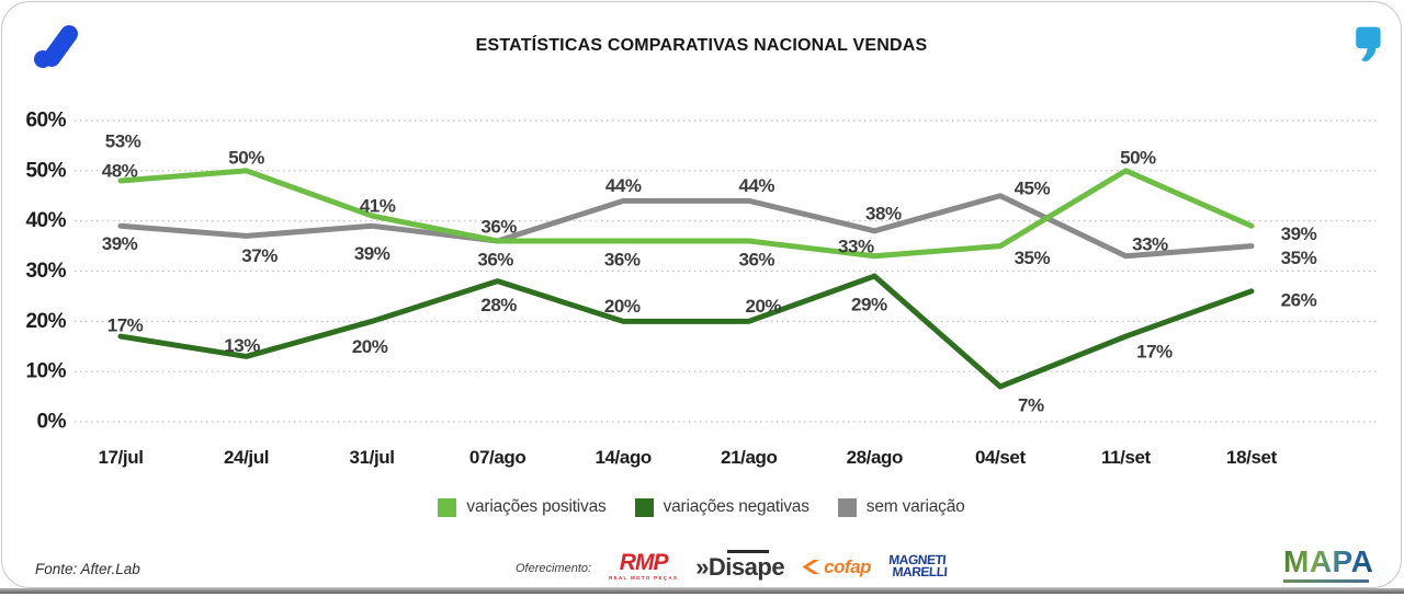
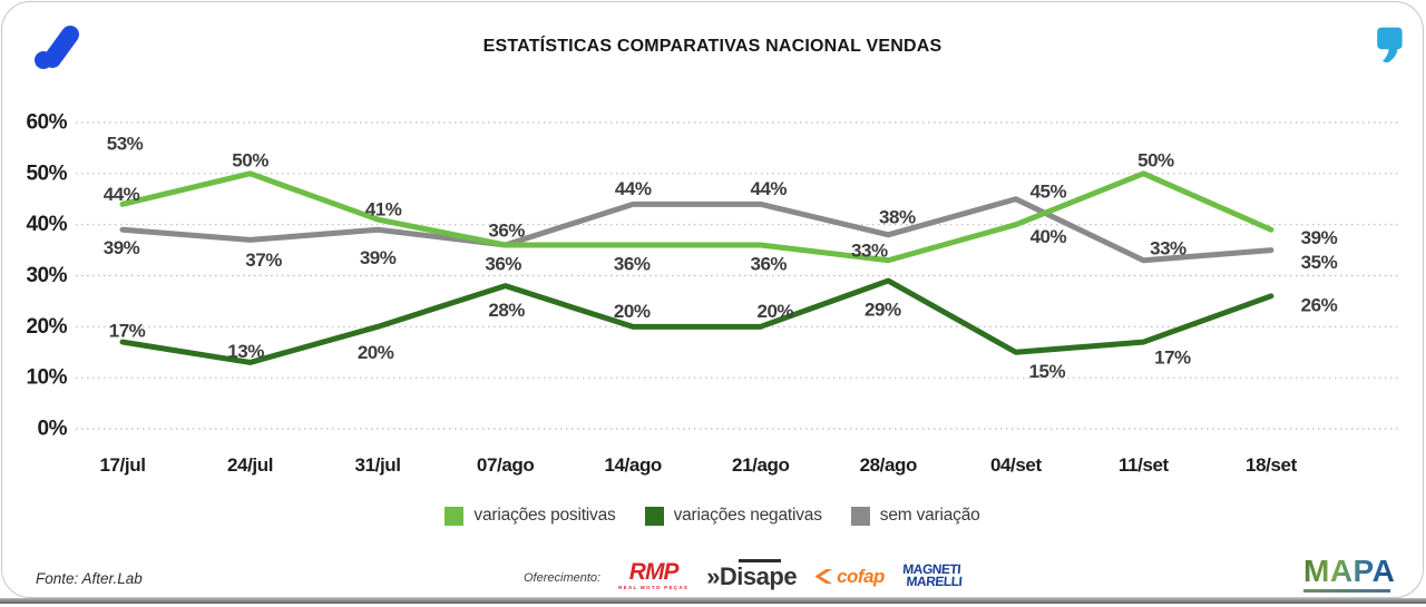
variações positivas/17/jul: 48% -> 44%
variações positivas/04/set: 35% -> 40%
variações negativas/04/set: 7% -> 15%
